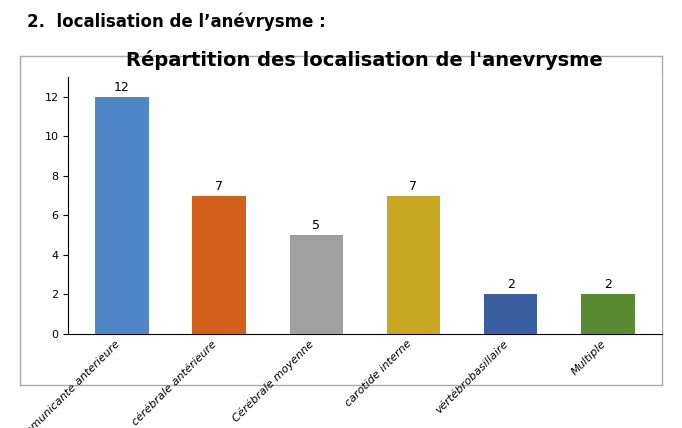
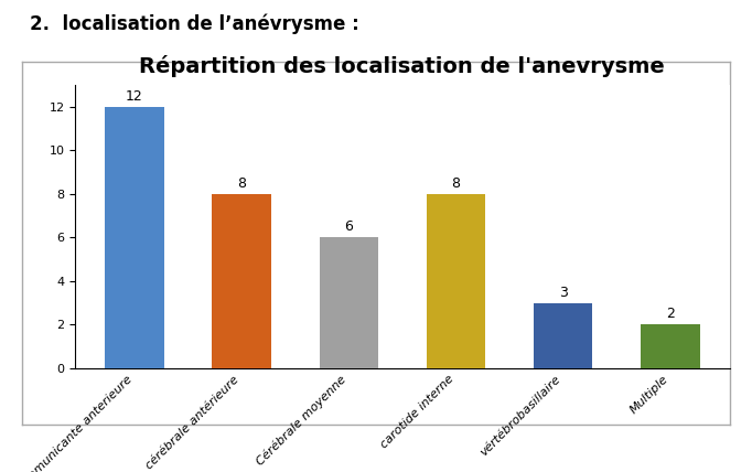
cérébrale antérieure: 7 -> 8
Cérébrale moyenne: 5 -> 6
carotide interne: 7 -> 8
vértébrobasillaire: 2 -> 3
